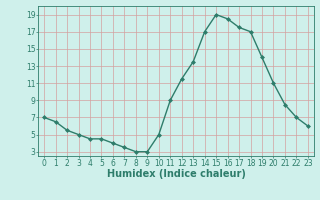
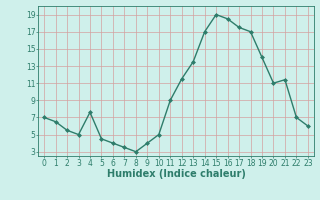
4: 4.5 -> 7.6
9: 3.0 -> 4.0
21: 8.5 -> 11.4
